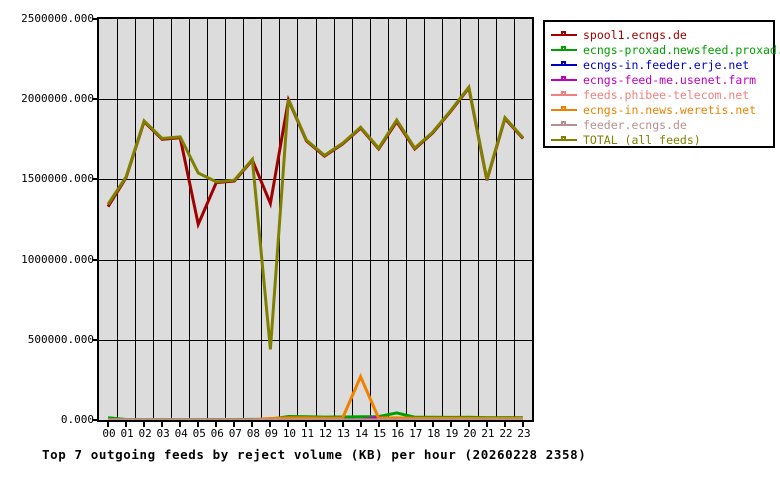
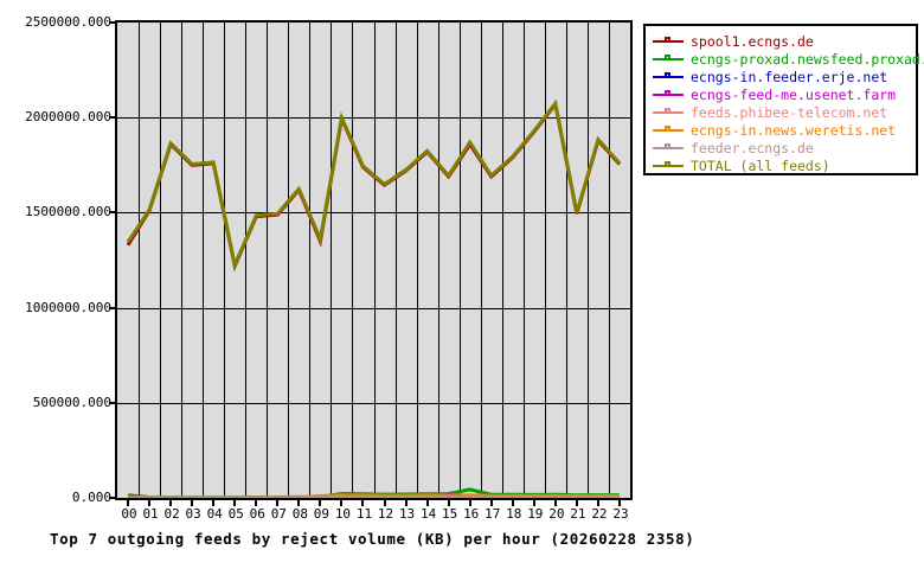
TOTAL (all feeds)/05: 1540000 -> 1220000
TOTAL (all feeds)/09: 440000 -> 1360000
ecngs-in.news.weretis.net/14: 270000 -> 10000
